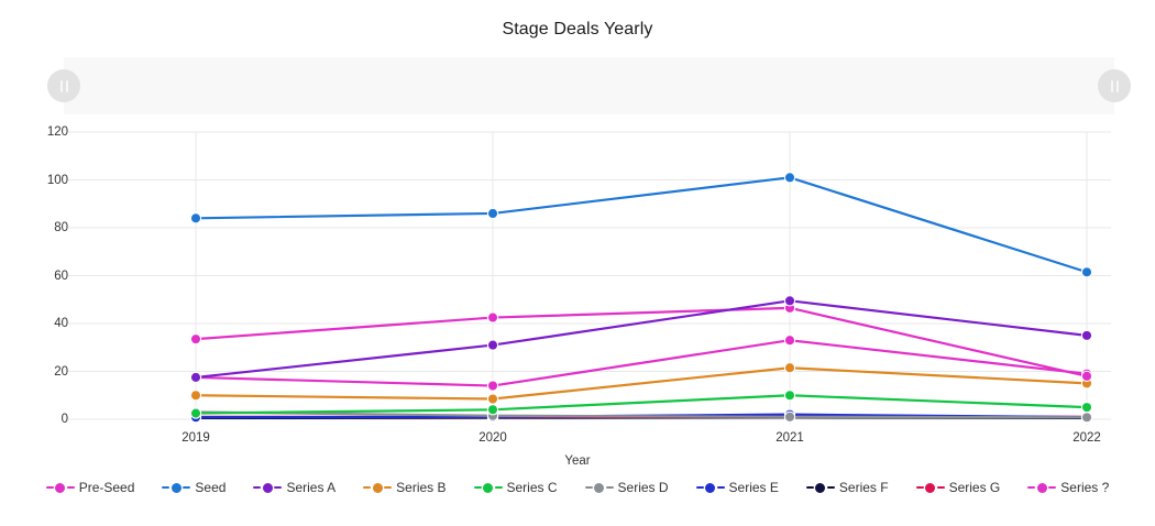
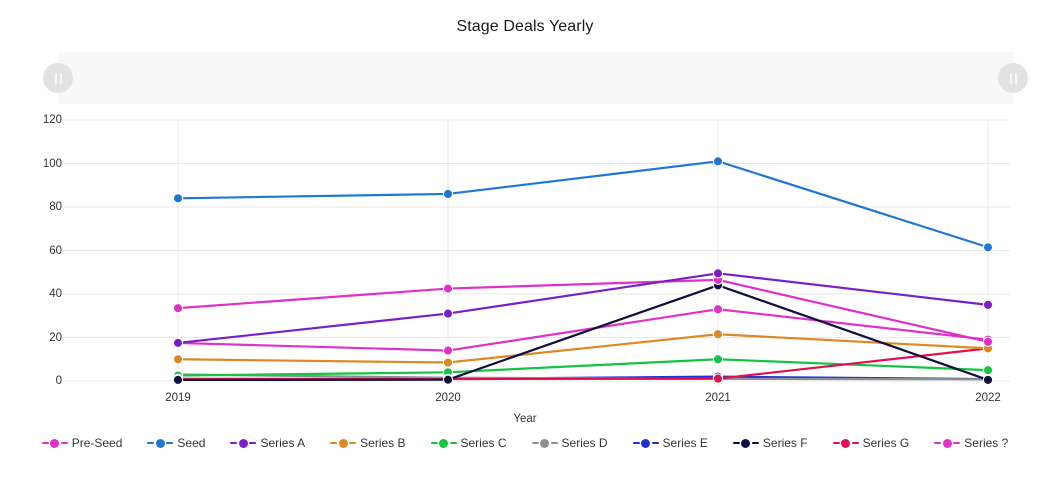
Series F/2021: 1 -> 44
Series G/2022: 1 -> 15
